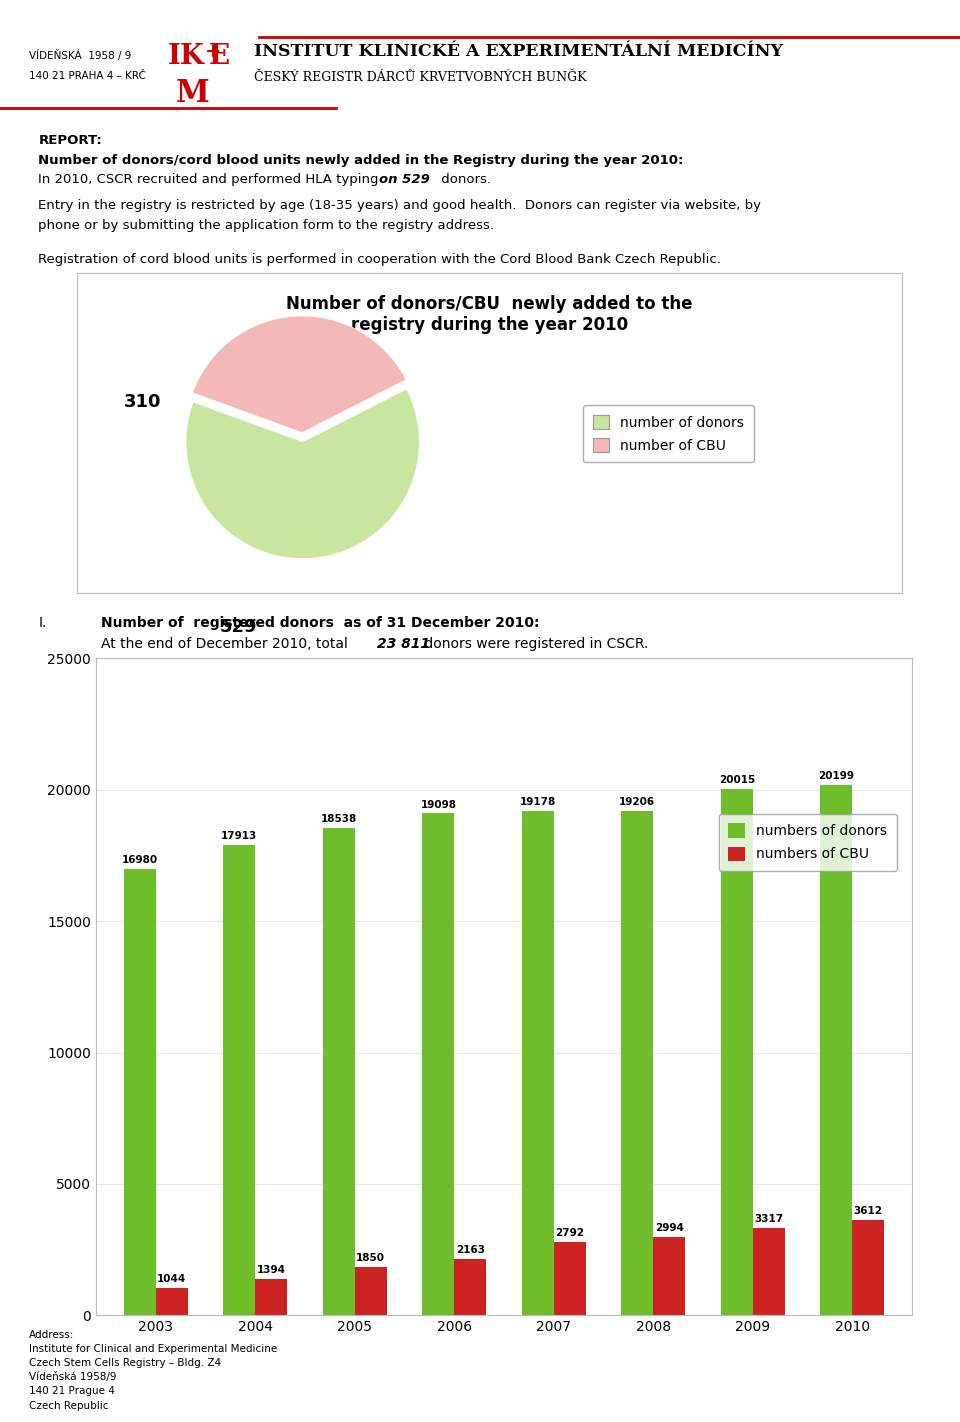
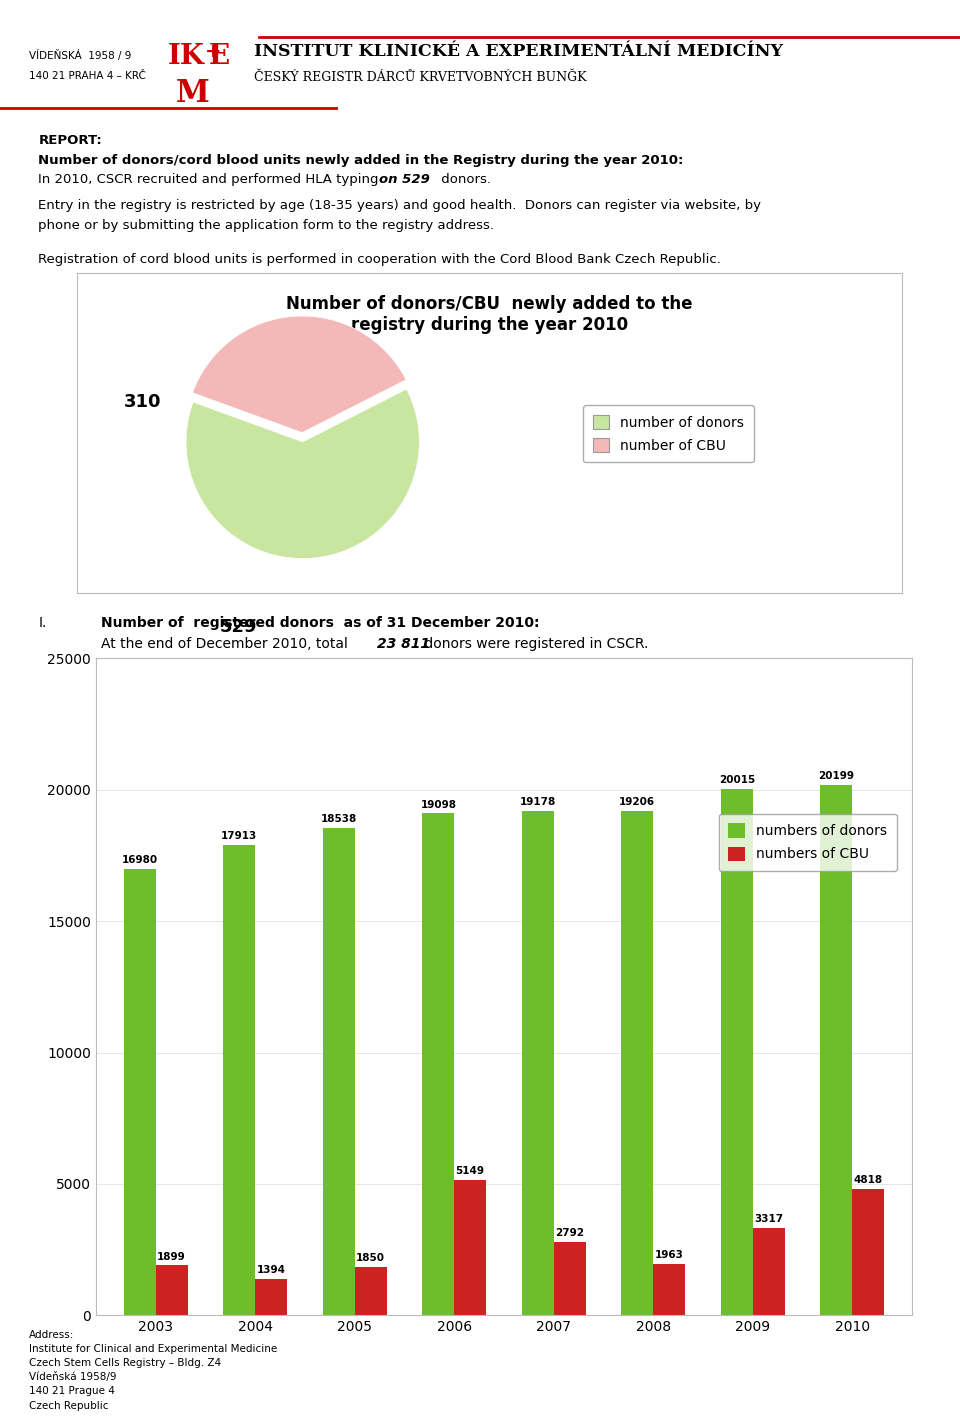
numbers of CBU/2003: 1044 -> 1899
numbers of CBU/2006: 2163 -> 5149
numbers of CBU/2008: 2994 -> 1963
numbers of CBU/2010: 3612 -> 4818
